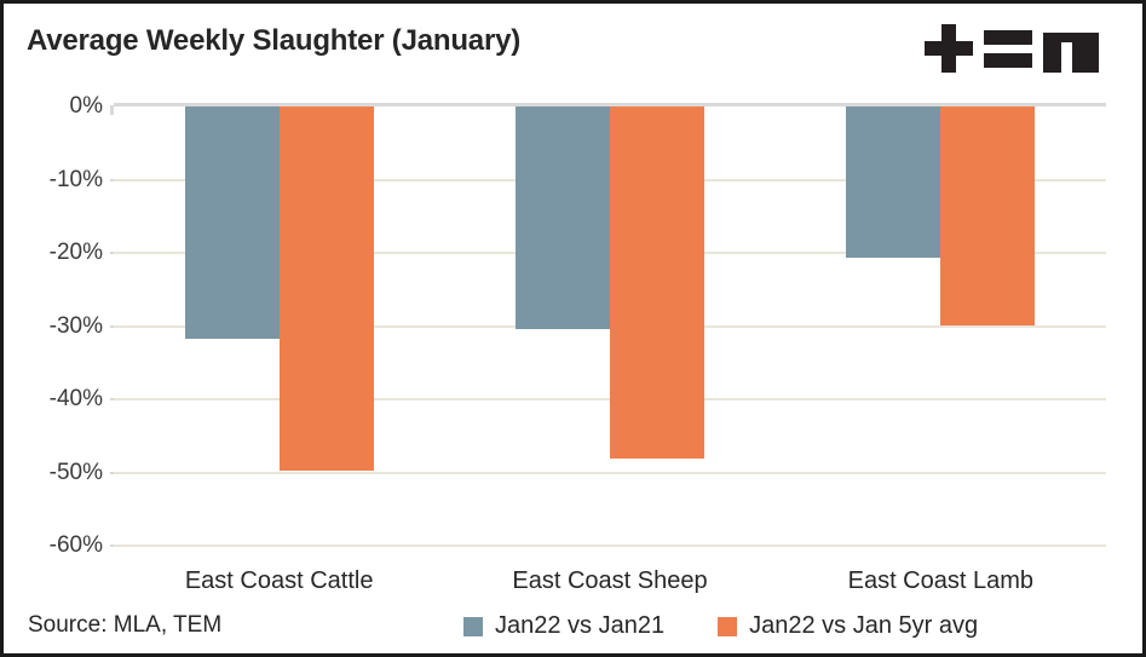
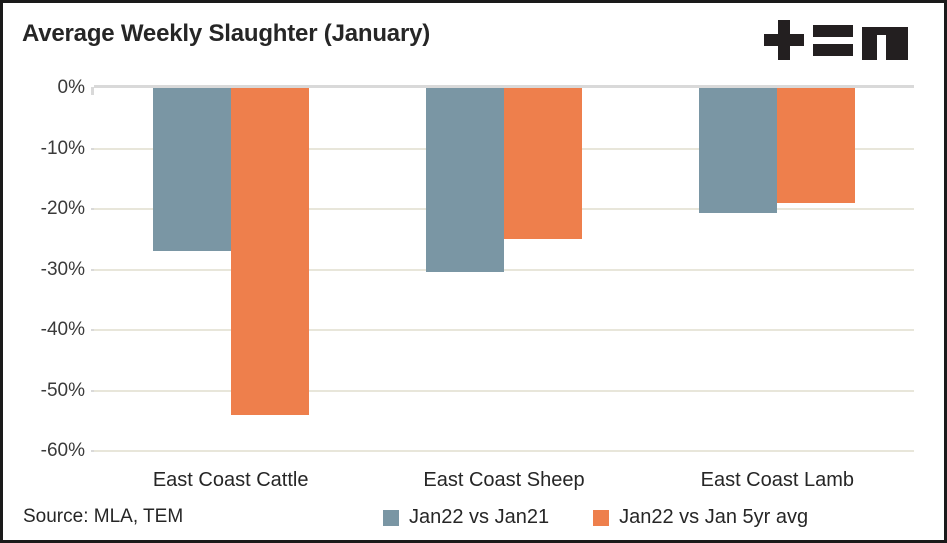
Jan22 vs Jan21/East Coast Cattle: -32% -> -27%
Jan22 vs Jan 5yr avg/East Coast Cattle: -50% -> -54%
Jan22 vs Jan 5yr avg/East Coast Sheep: -48% -> -25%
Jan22 vs Jan 5yr avg/East Coast Lamb: -30% -> -19%
